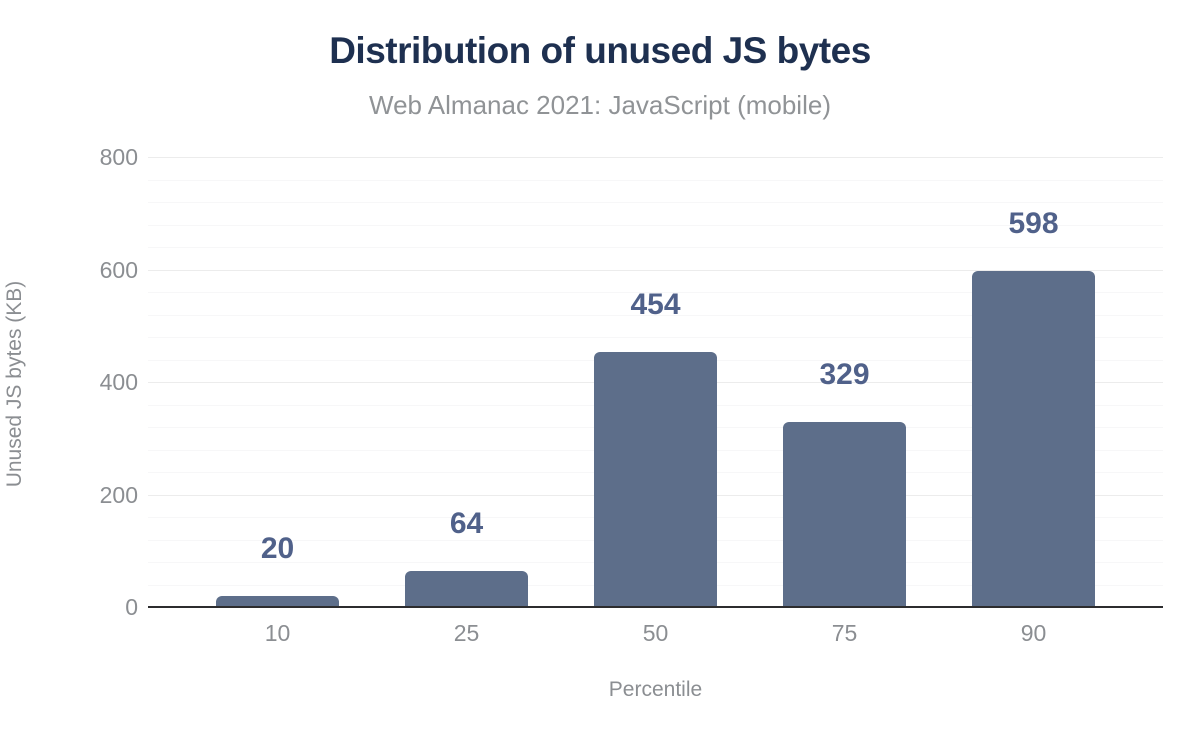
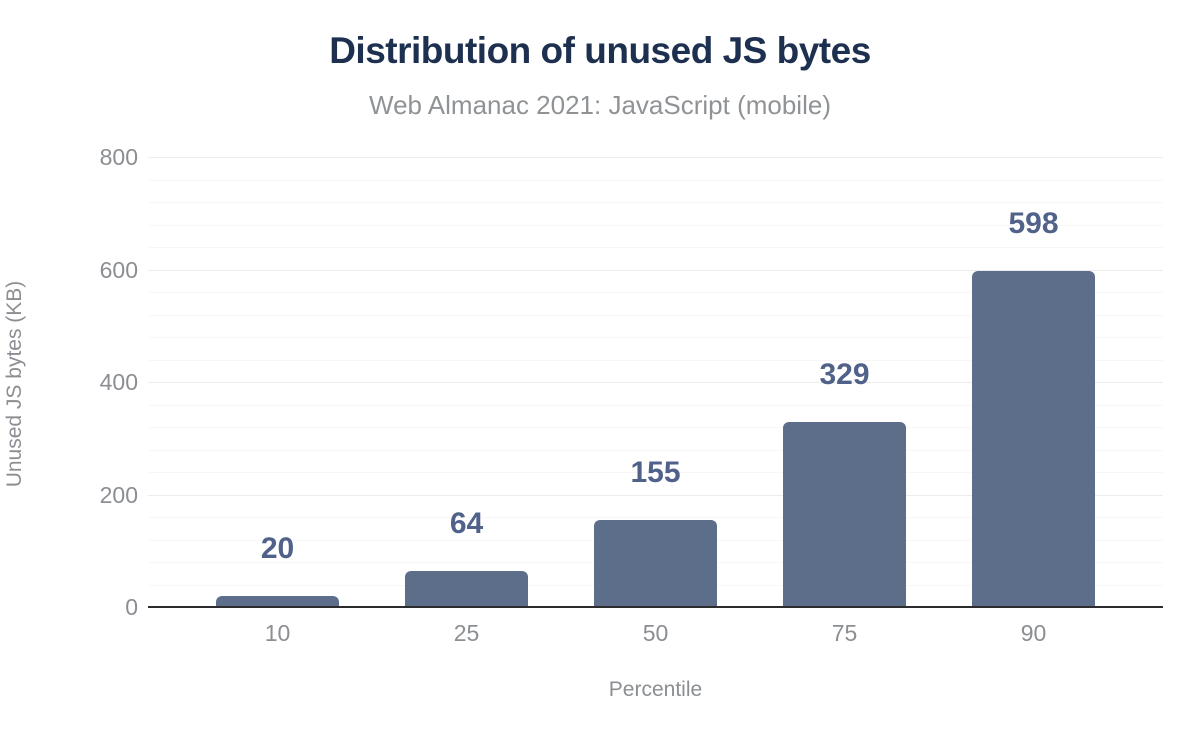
50: 454 -> 155
